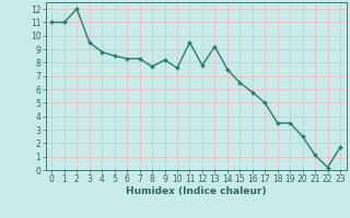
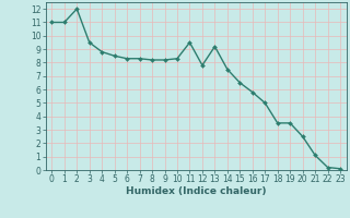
8: 7.7 -> 8.2
10: 7.6 -> 8.3
23: 1.7 -> 0.1
